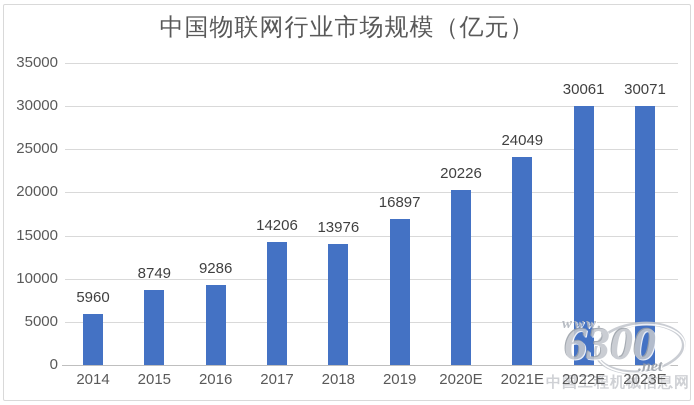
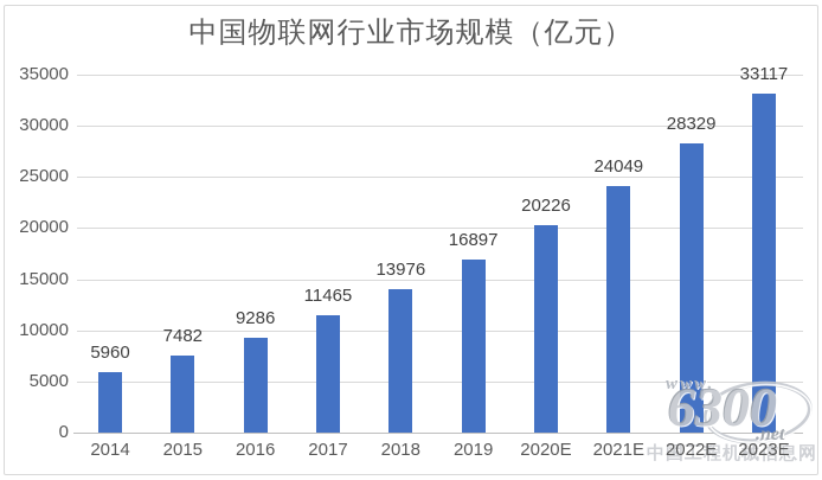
2015: 8749 -> 7482
2017: 14206 -> 11465
2022E: 30061 -> 28329
2023E: 30071 -> 33117
